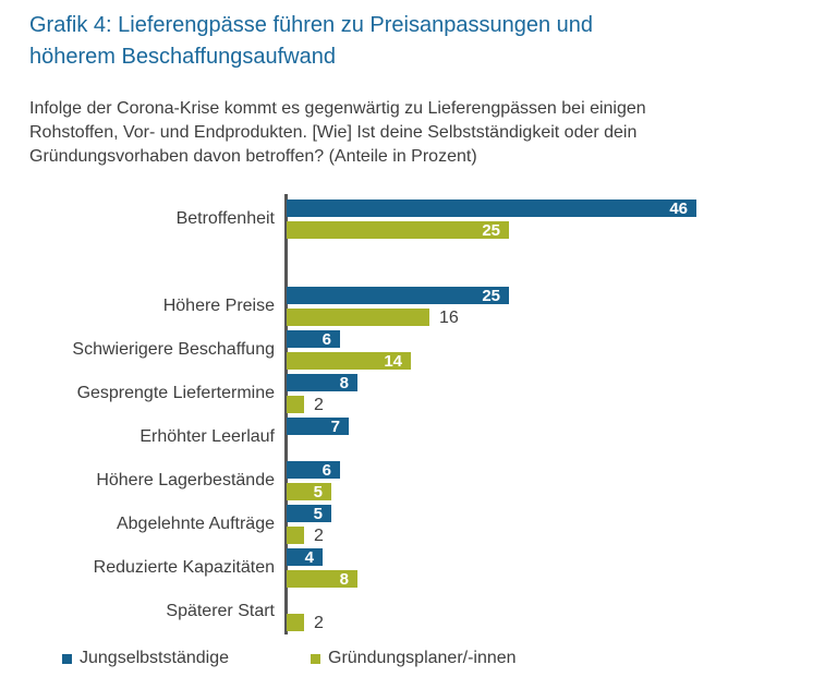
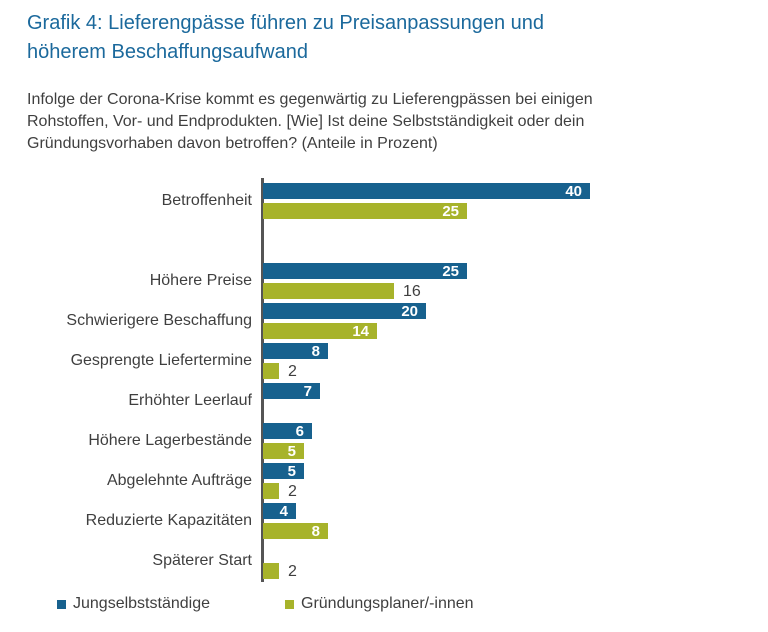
Jungselbstständige/Betroffenheit: 46 -> 40
Jungselbstständige/Schwierigere Beschaffung: 6 -> 20
